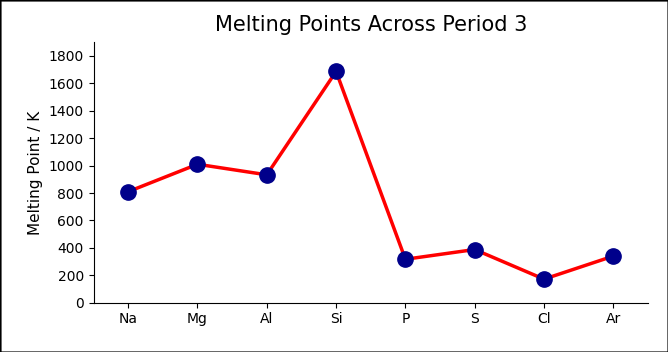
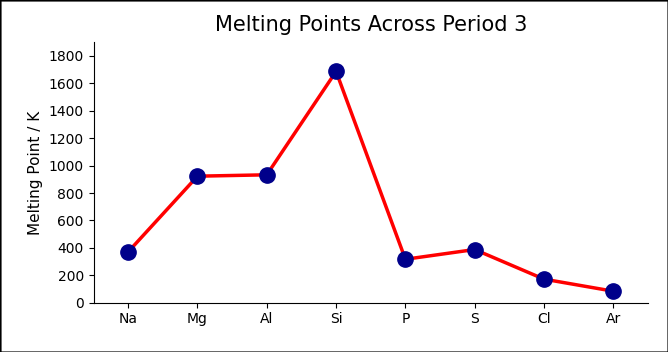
Na: 810 -> 370
Mg: 1010 -> 920
Ar: 340 -> 80
